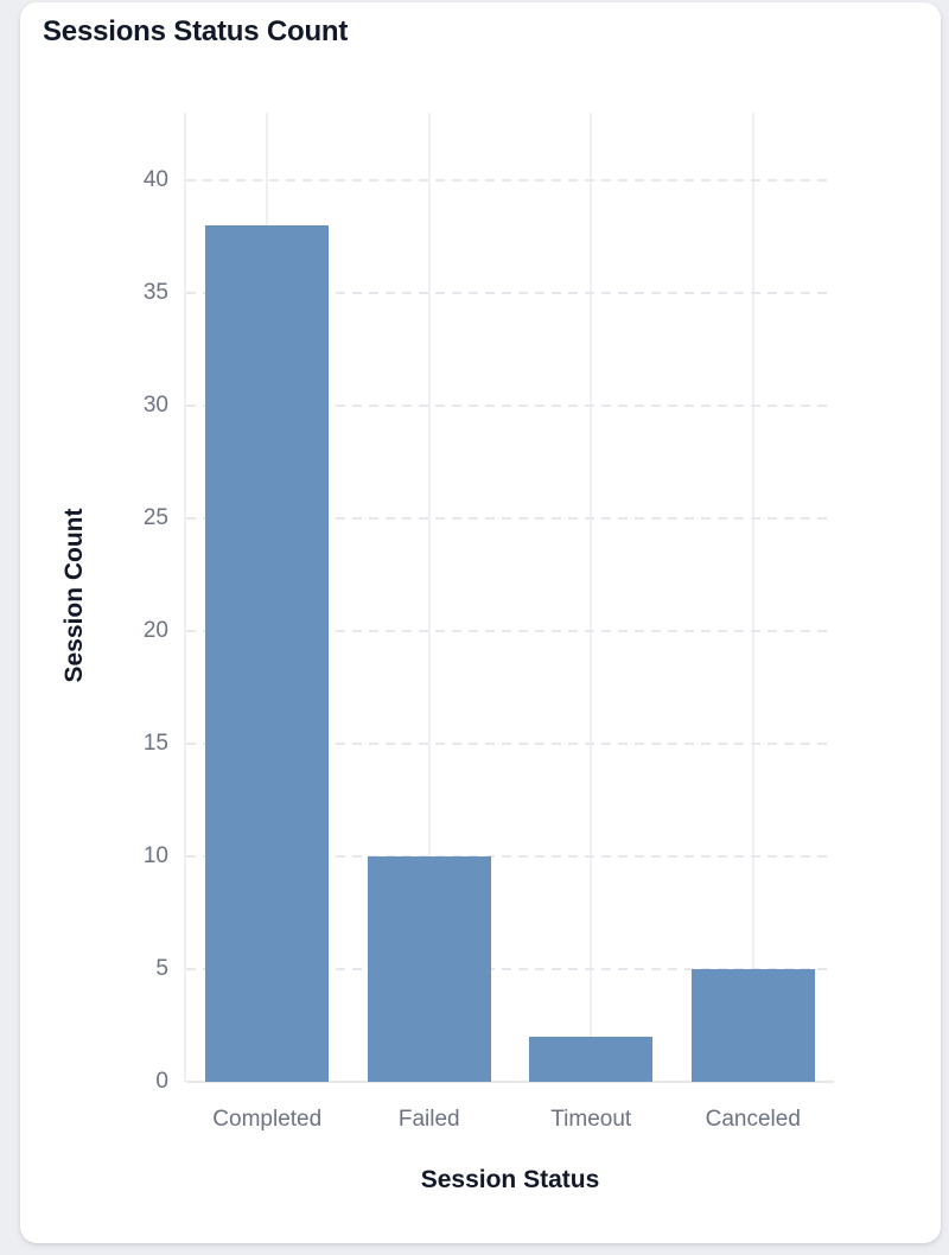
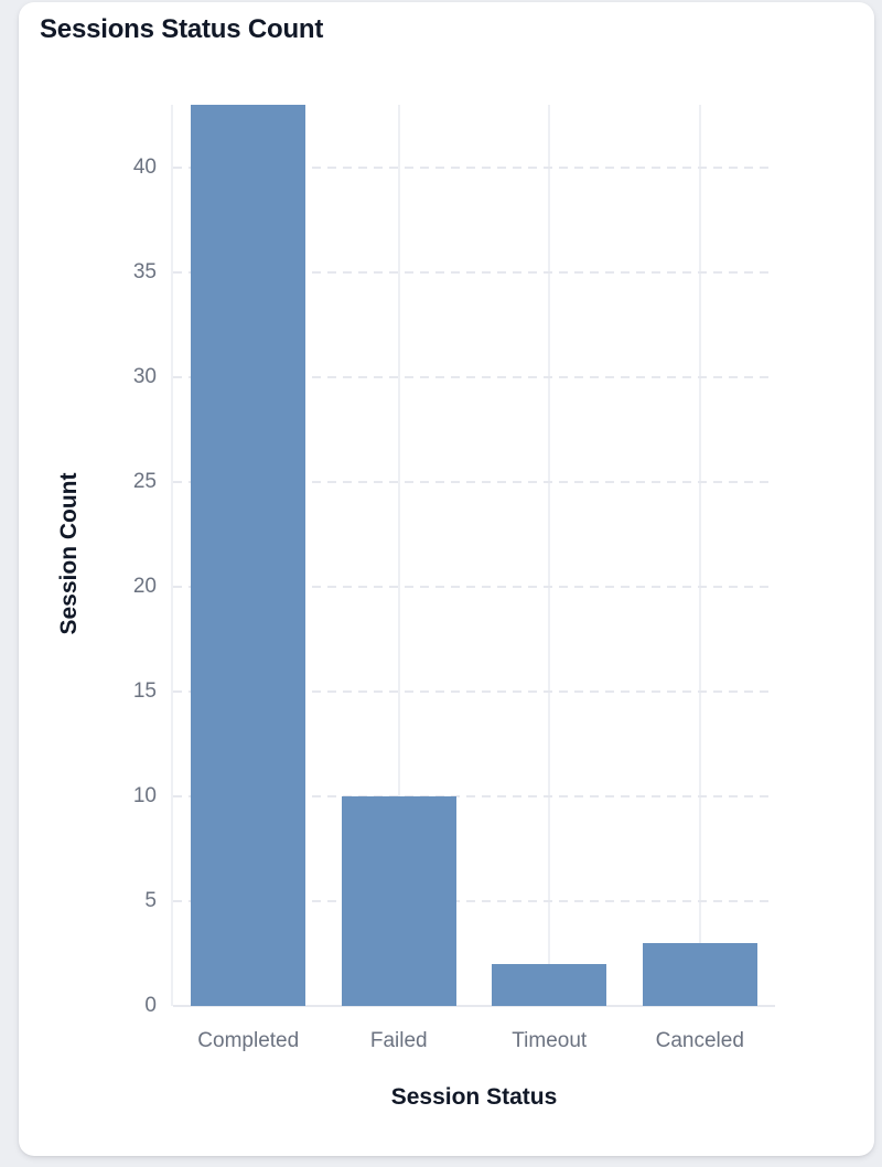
Completed: 38 -> 43
Canceled: 5 -> 3
